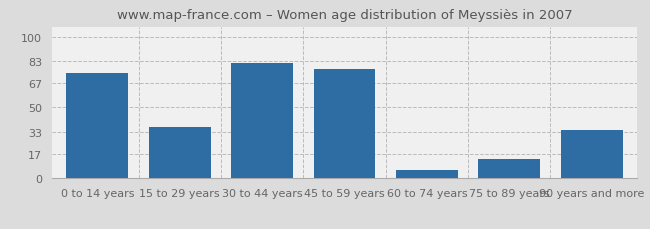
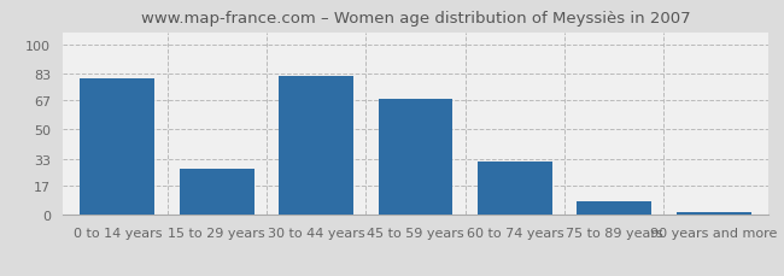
0 to 14 years: 74 -> 80
15 to 29 years: 36 -> 27
45 to 59 years: 77 -> 68
60 to 74 years: 6 -> 31
75 to 89 years: 14 -> 8
90 years and more: 34 -> 2
